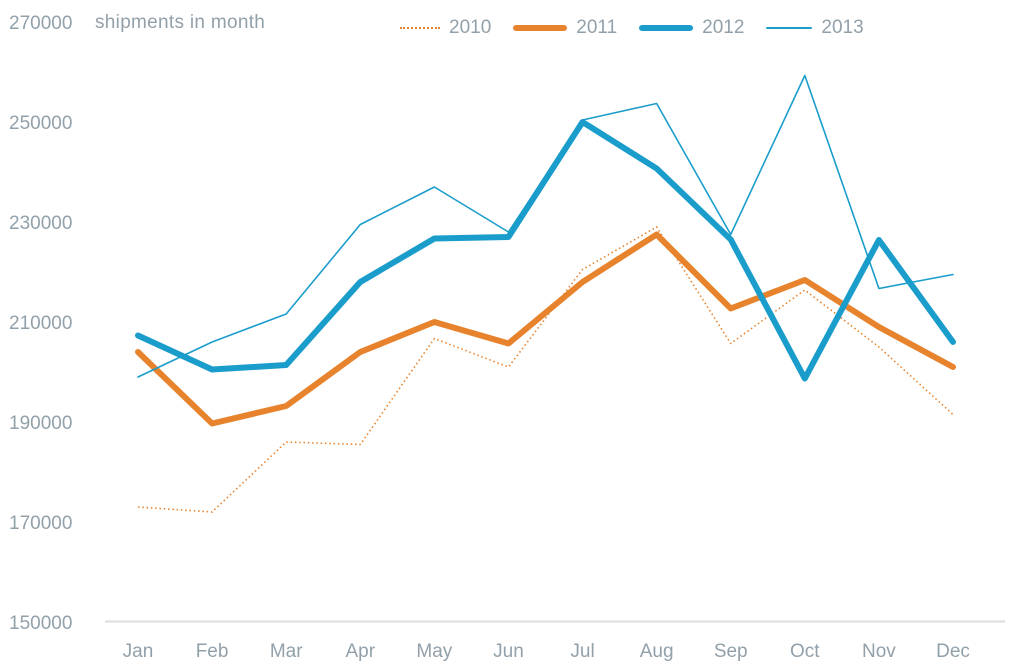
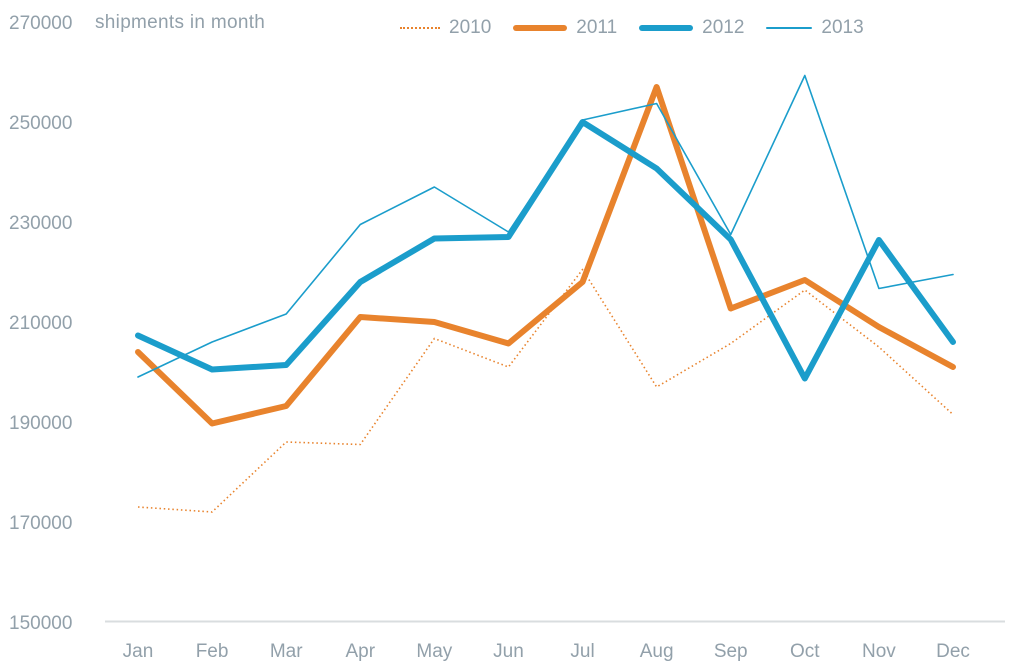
2011/Apr: 204000 -> 211000
2010/Aug: 229000 -> 197000
2011/Aug: 228000 -> 257000
